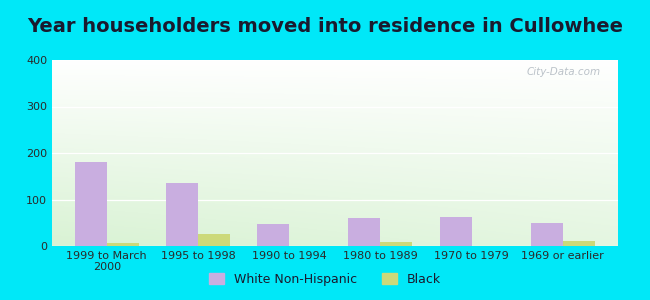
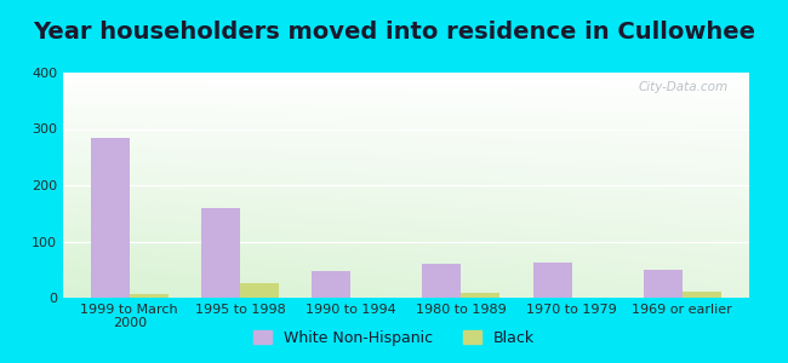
White Non-Hispanic/1999 to March 2000: 180 -> 283
White Non-Hispanic/1995 to 1998: 135 -> 160
